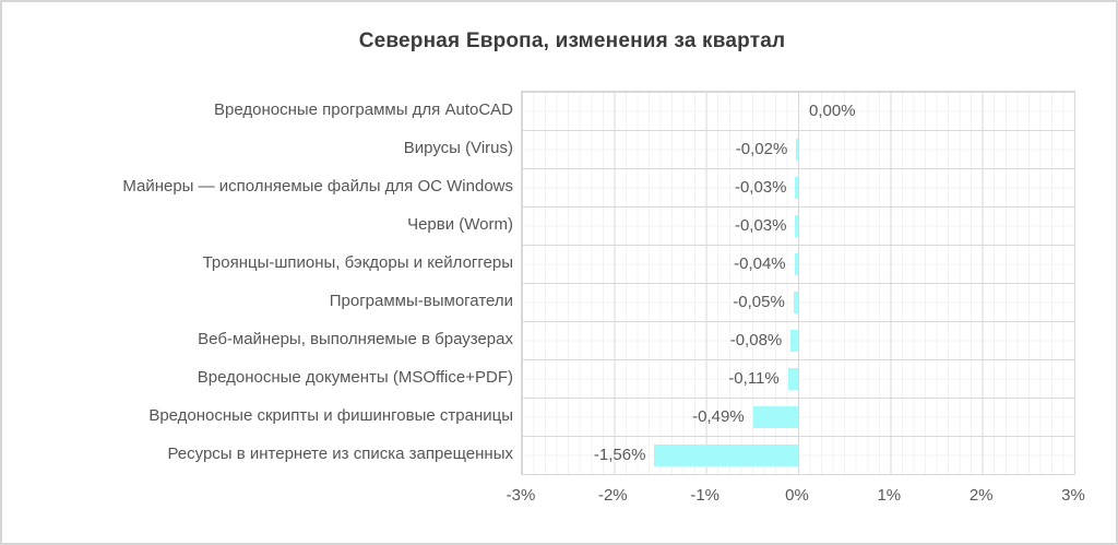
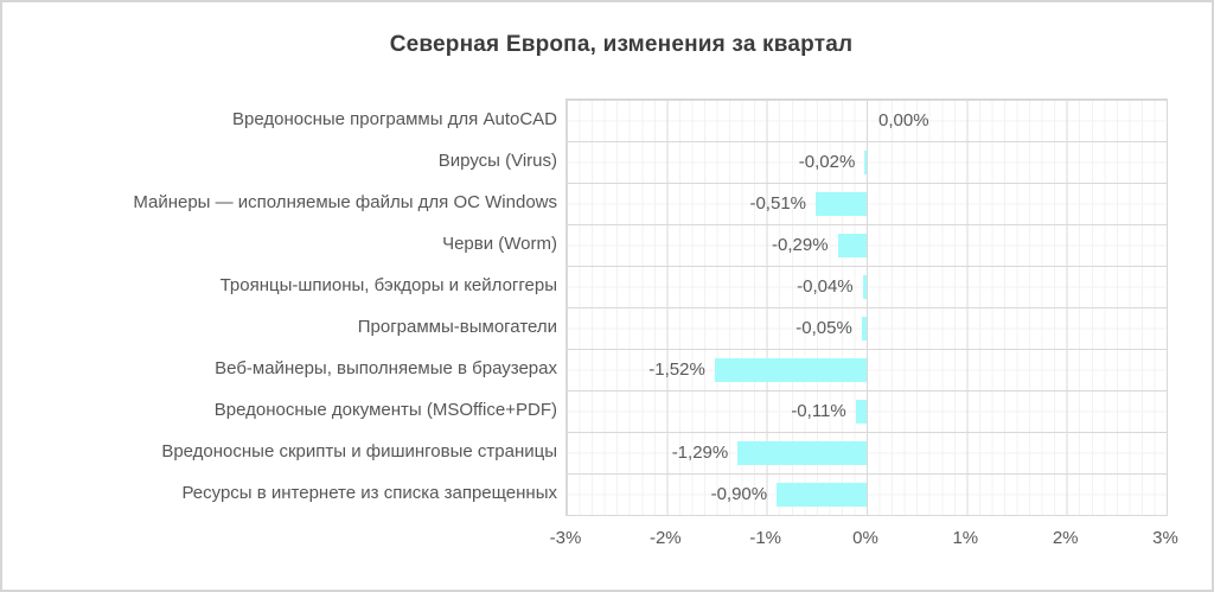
Майнеры — исполняемые файлы для ОС Windows: -0,03% -> -0,51%
Черви (Worm): -0,03% -> -0,29%
Веб-майнеры, выполняемые в браузерах: -0,08% -> -1,52%
Вредоносные скрипты и фишинговые страницы: -0,49% -> -1,29%
Ресурсы в интернете из списка запрещенных: -1,56% -> -0,90%
